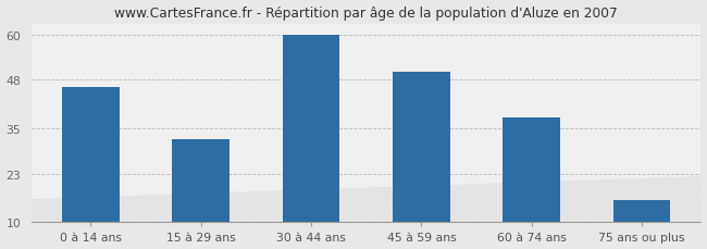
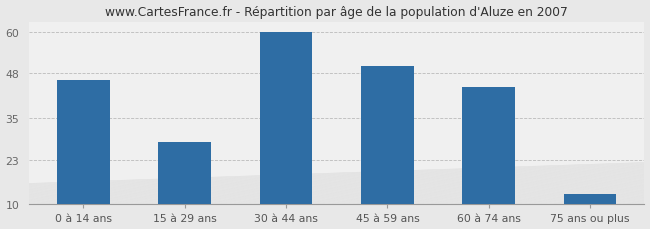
15 à 29 ans: 32 -> 28
60 à 74 ans: 38 -> 44
75 ans ou plus: 16 -> 13
